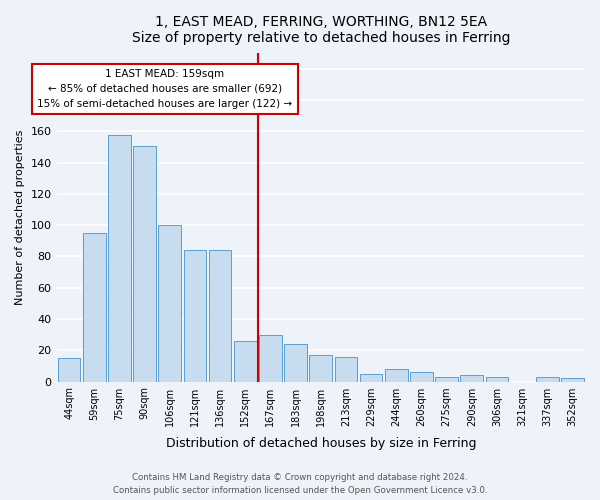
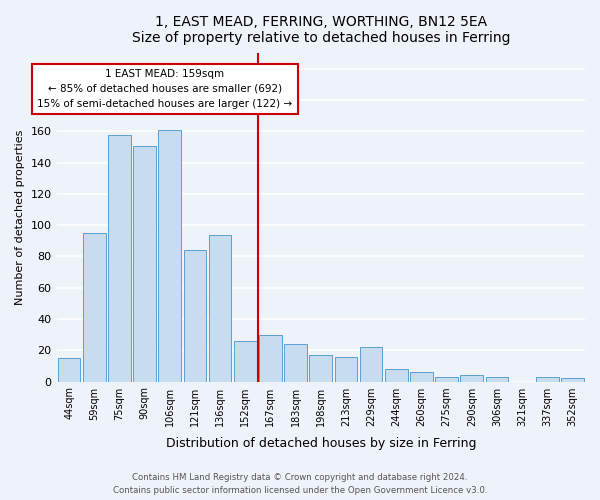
106sqm: 100 -> 161
136sqm: 84 -> 94
229sqm: 5 -> 22
